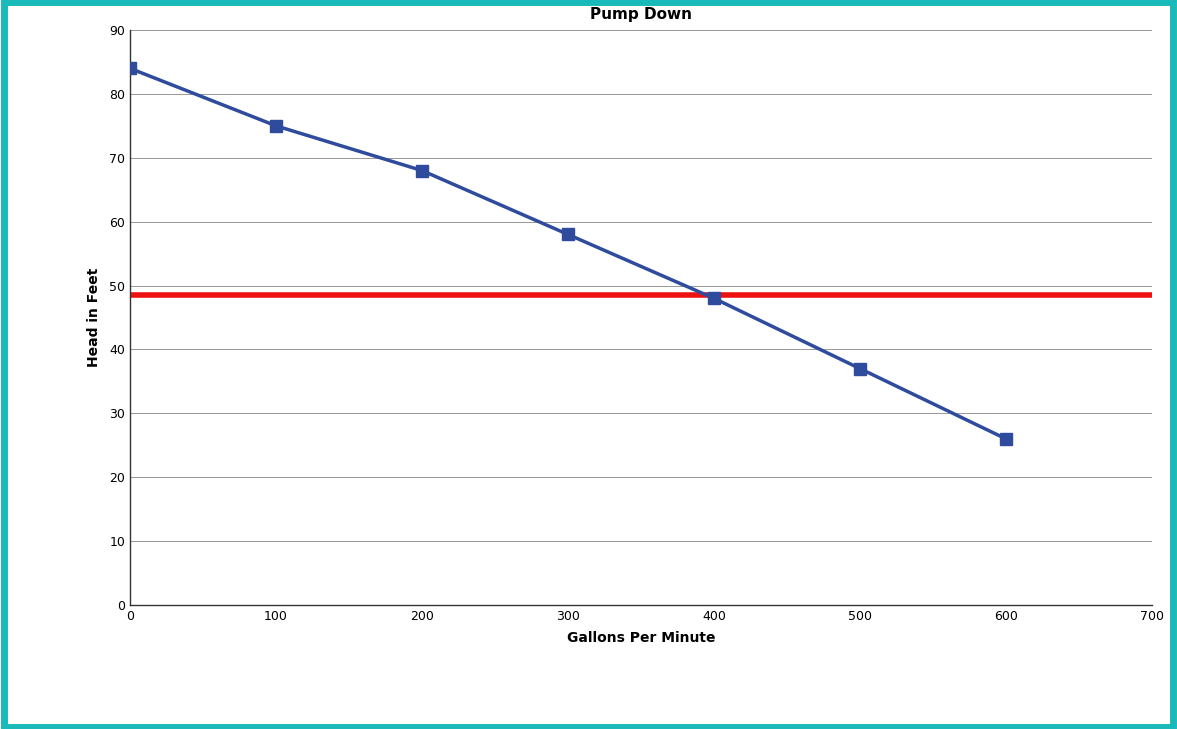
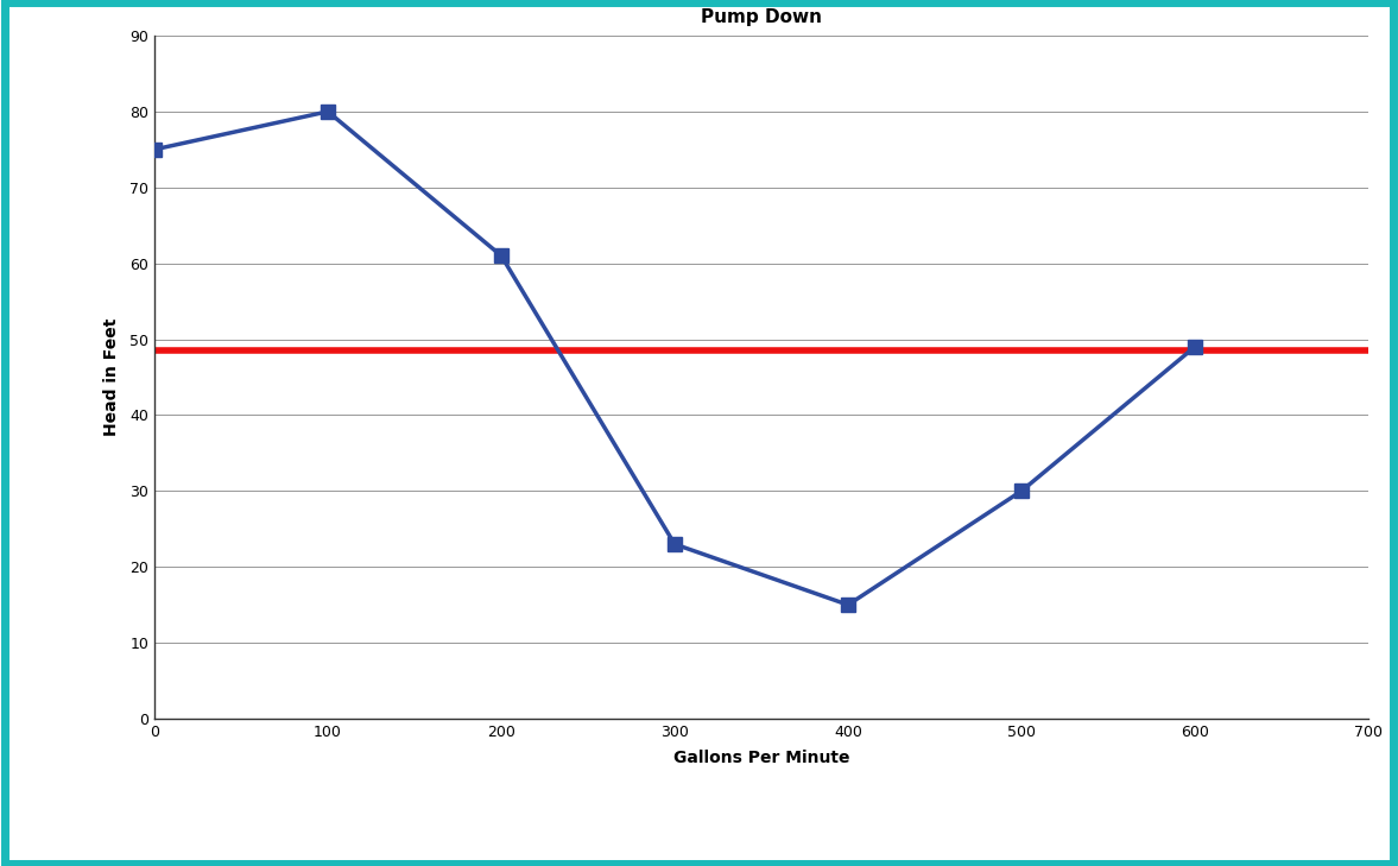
0: 84 -> 75
100: 75 -> 80
200: 68 -> 61
300: 58 -> 23
400: 48 -> 15
500: 37 -> 30
600: 26 -> 49
